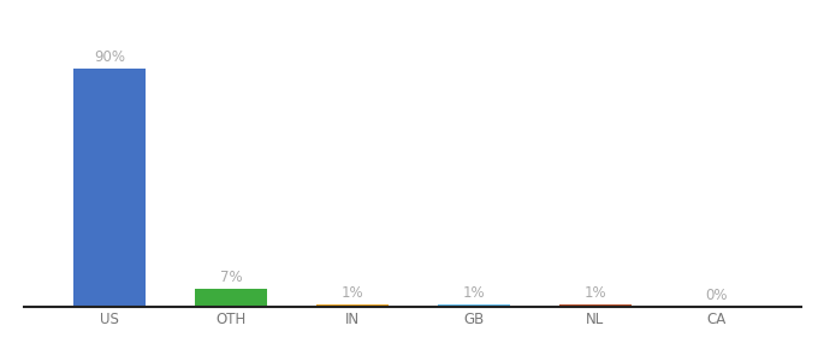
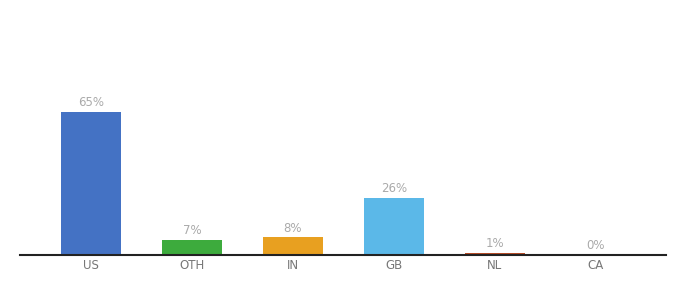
US: 90% -> 65%
IN: 1% -> 8%
GB: 1% -> 26%
